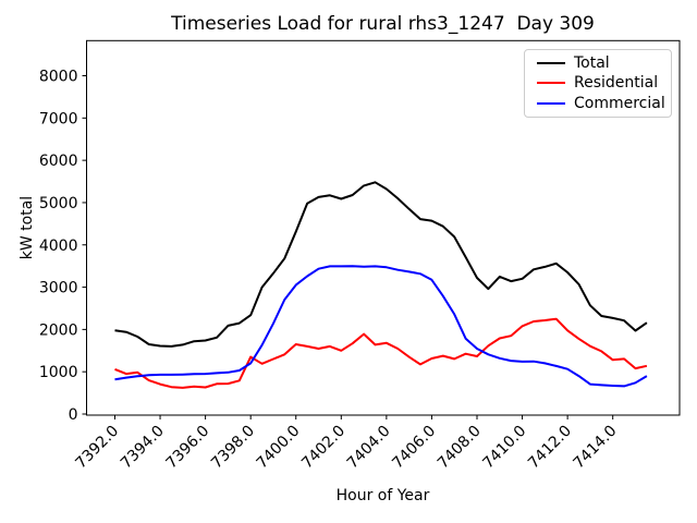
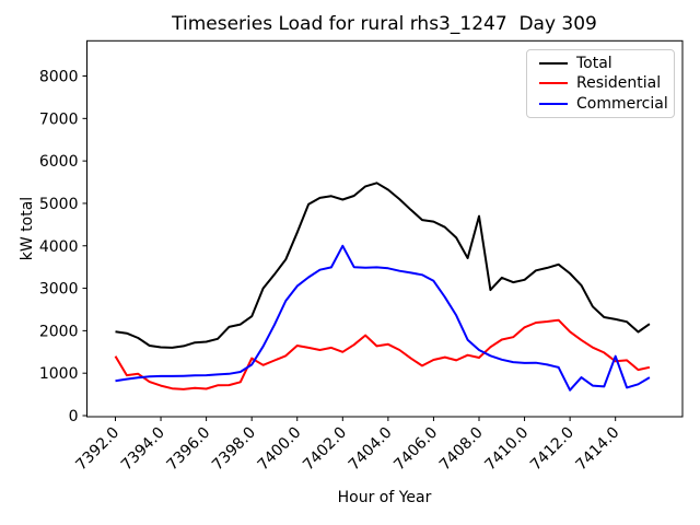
Residential/7392.0: 1100 -> 1400
Commercial/7402.0: 3500 -> 4000
Total/7408.0: 3200 -> 4700
Commercial/7412.0: 1100 -> 600
Commercial/7414.0: 700 -> 1400
